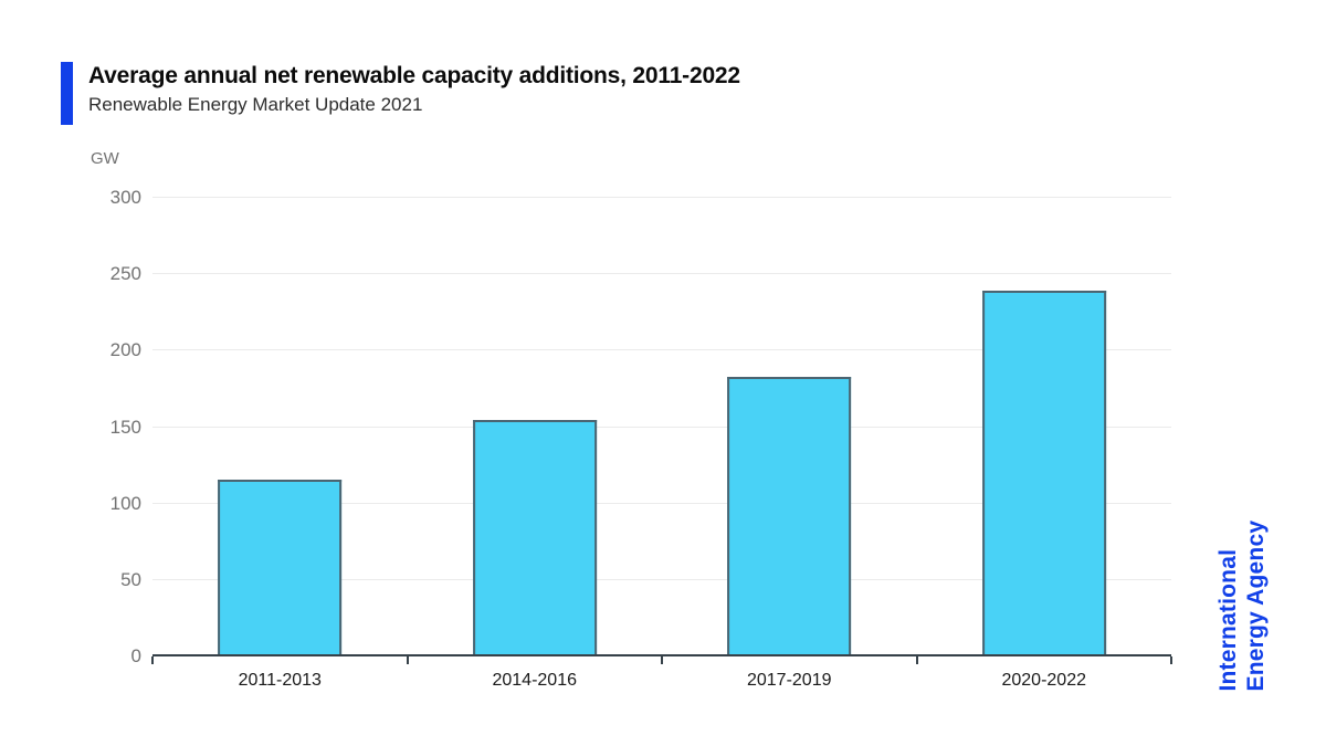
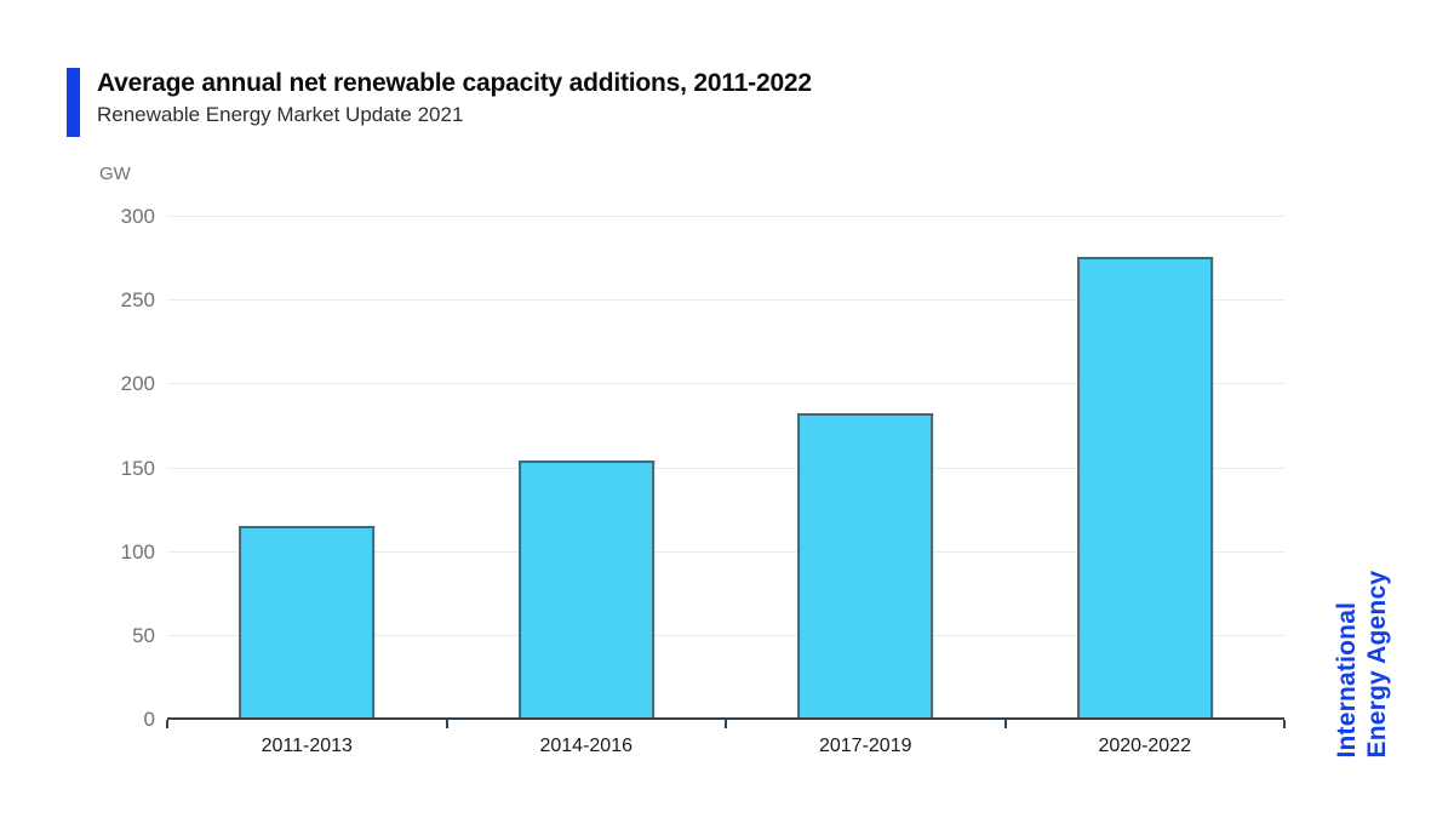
2020-2022: 239 -> 276
